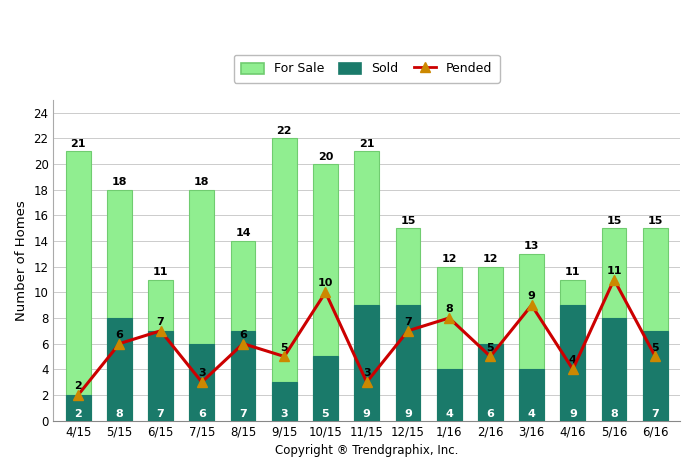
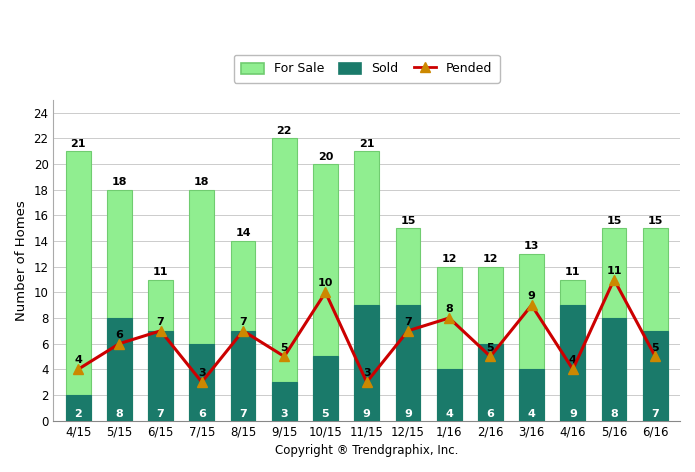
Pended/4/15: 2 -> 4
Pended/8/15: 6 -> 7
